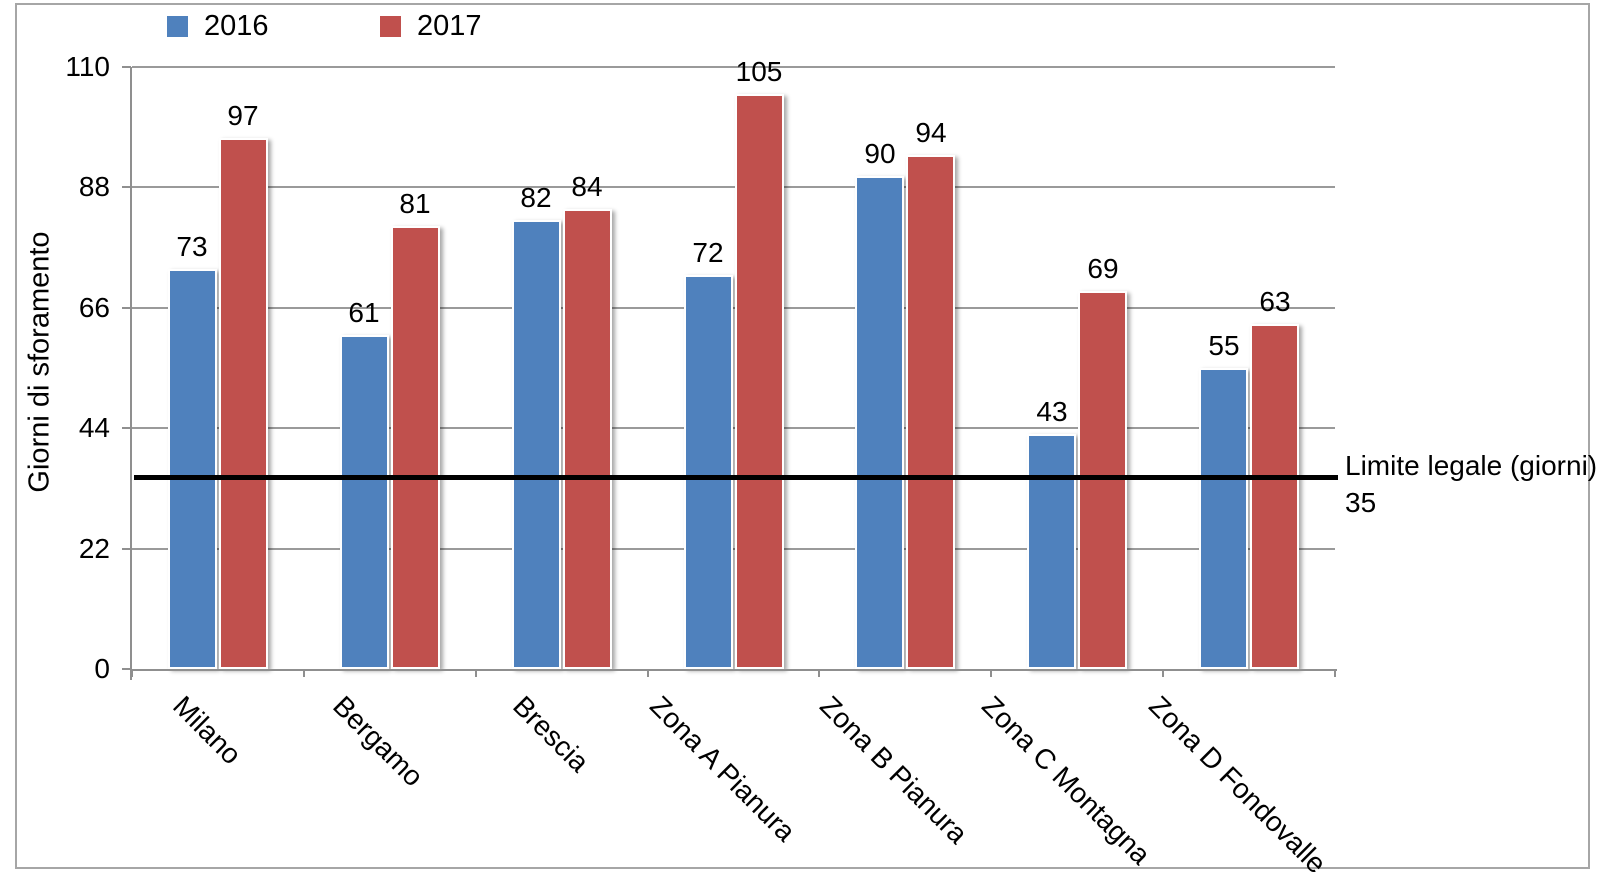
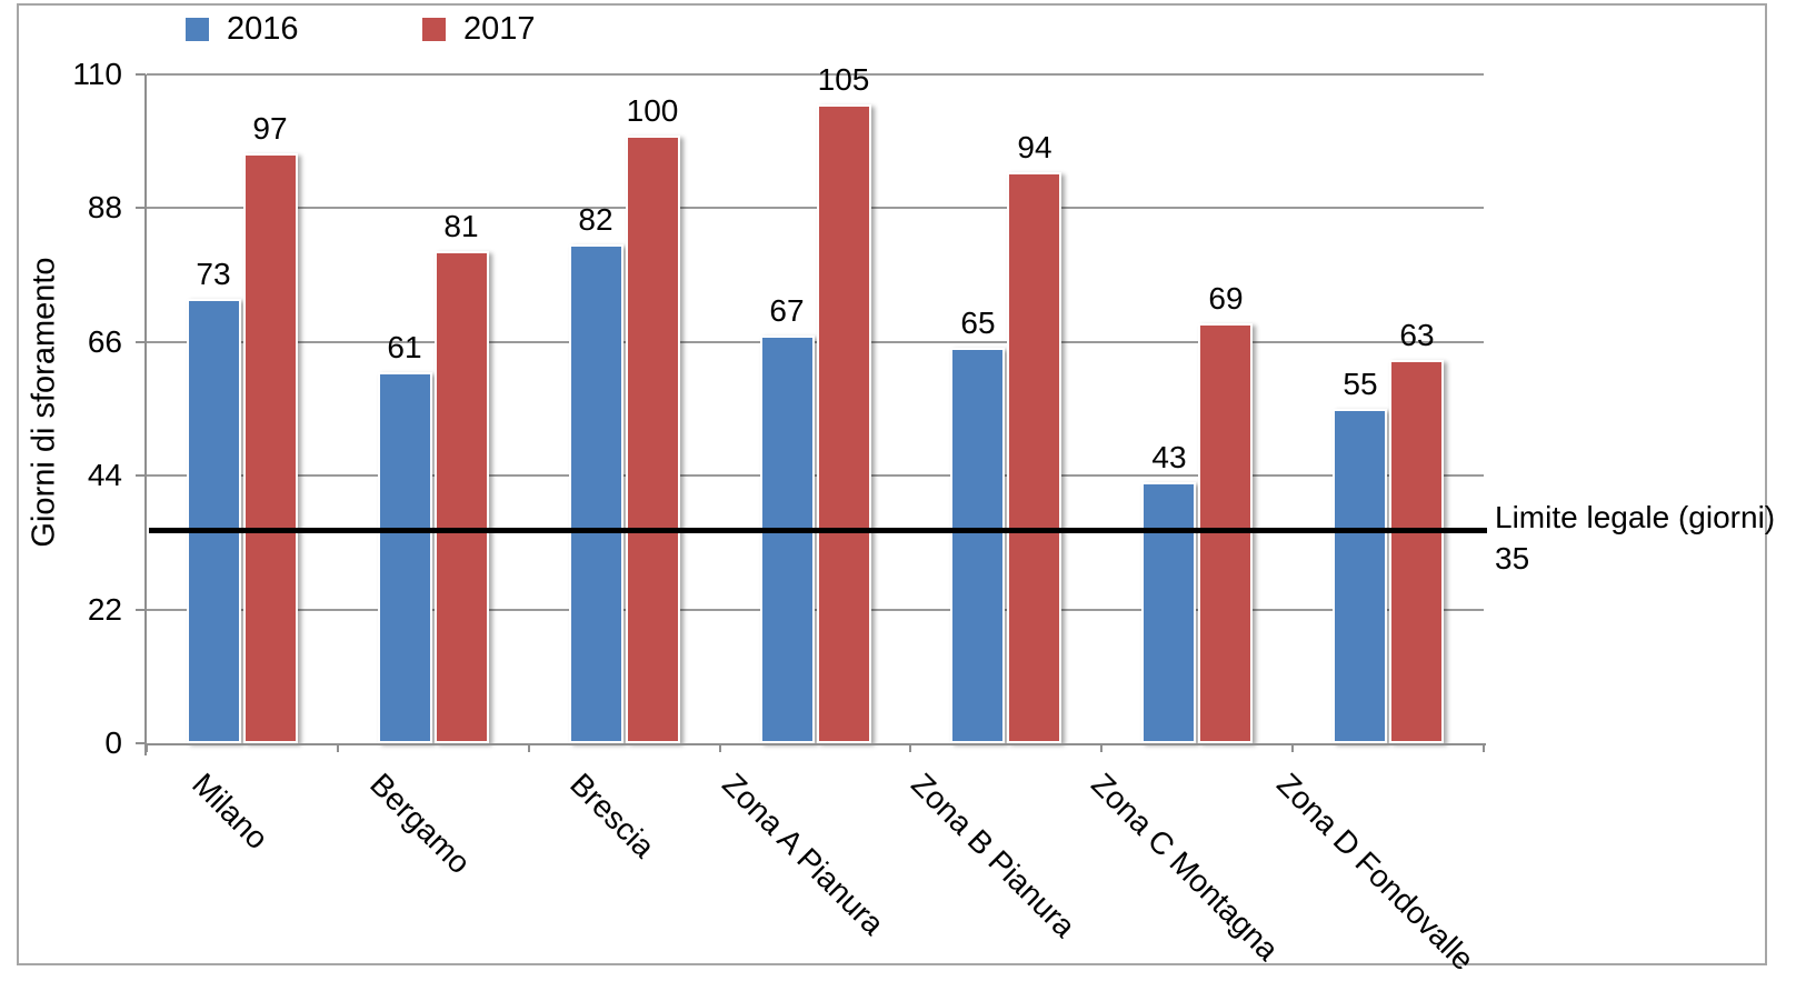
2017/Brescia: 84 -> 100
2016/Zona A Pianura: 72 -> 67
2016/Zona B Pianura: 90 -> 65
